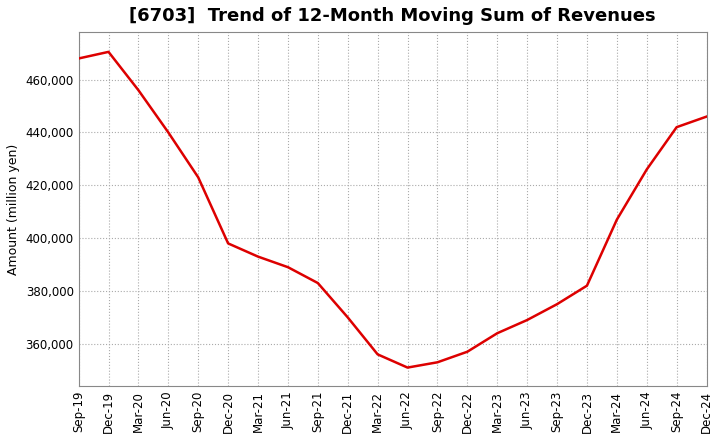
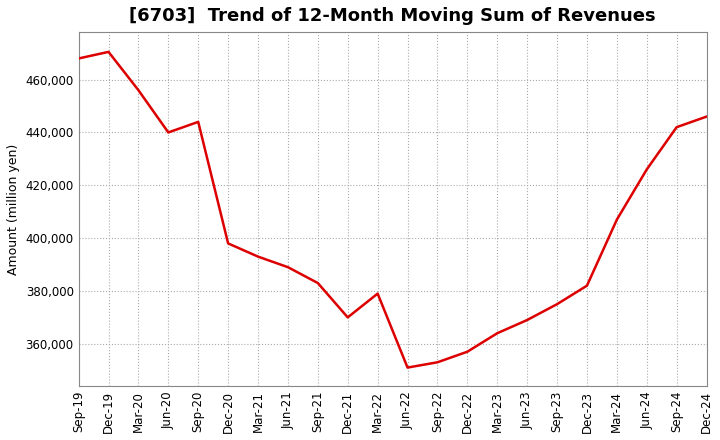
Sep-20: 423,000 -> 444,000
Mar-22: 356,000 -> 379,000
